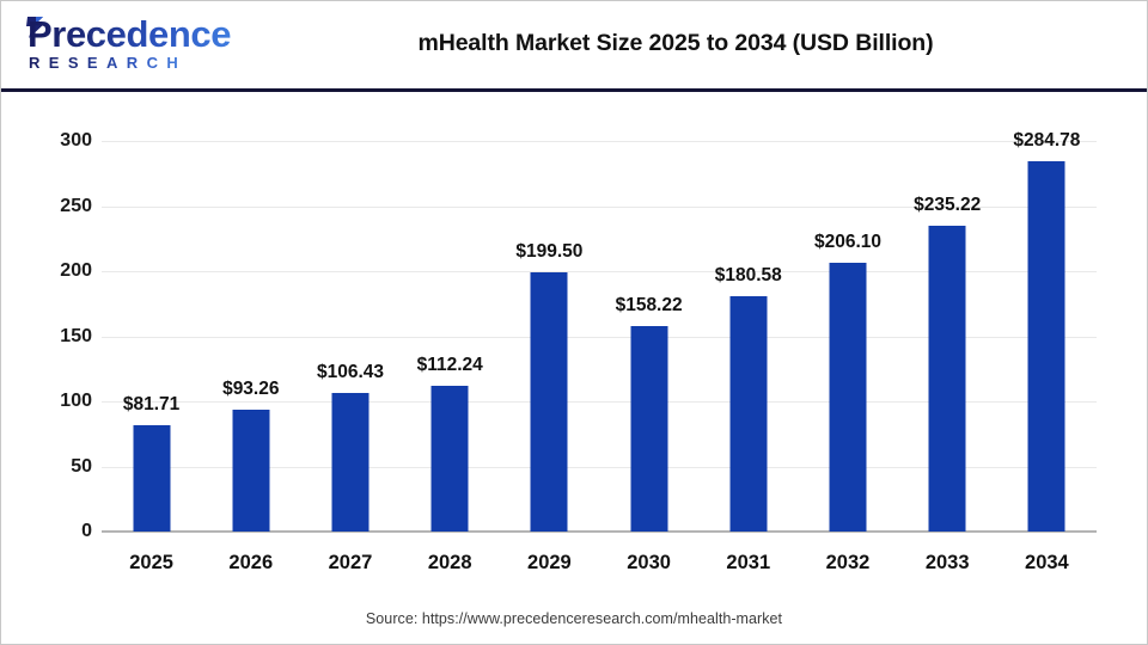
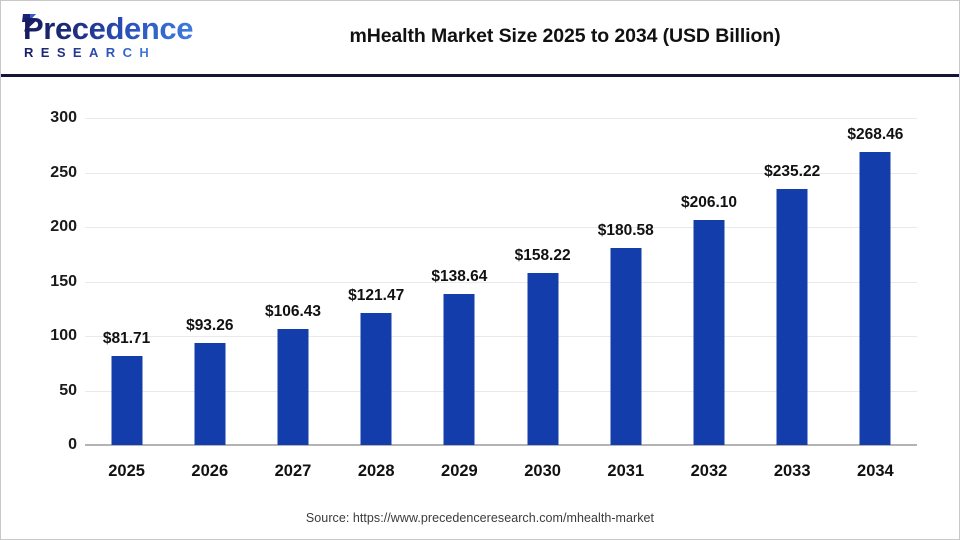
2028: $112.24 -> $121.47
2029: $199.50 -> $138.64
2034: $284.78 -> $268.46
